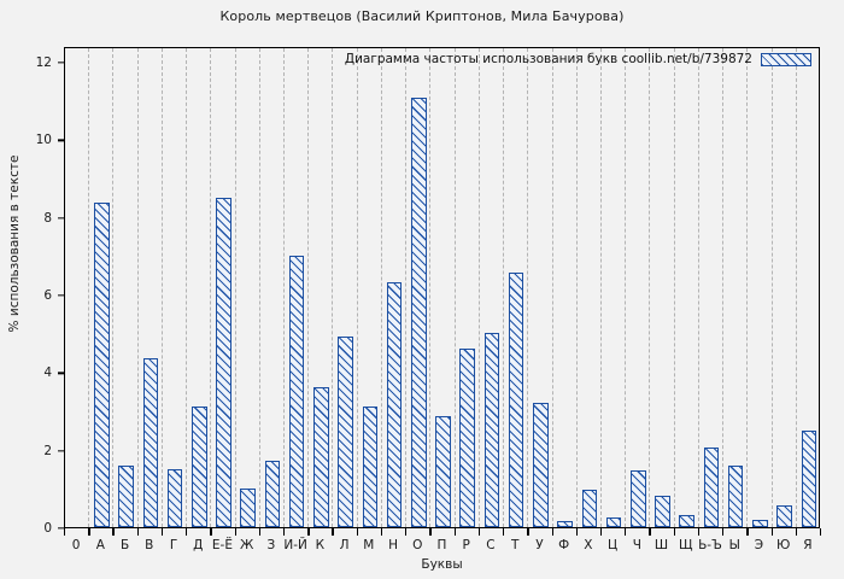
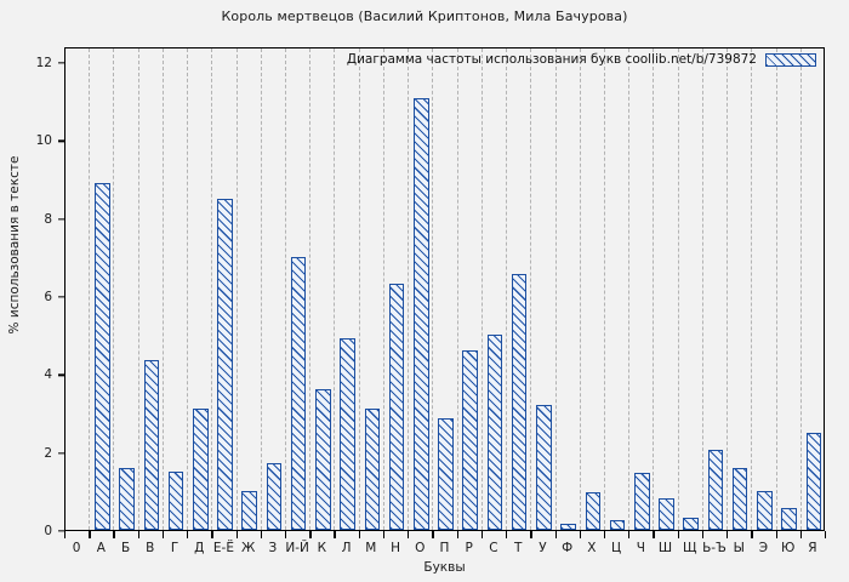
А: 8.3 -> 8.9
Э: 0.2 -> 1.0
